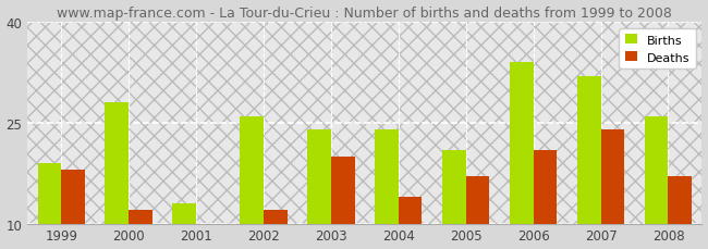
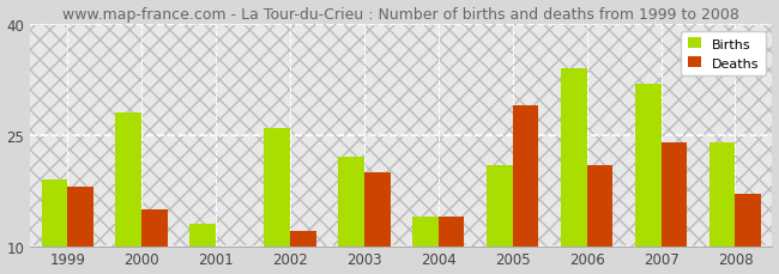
Deaths/2000: 12 -> 15
Births/2003: 24 -> 22
Births/2004: 24 -> 14
Deaths/2005: 17 -> 29
Births/2008: 26 -> 24
